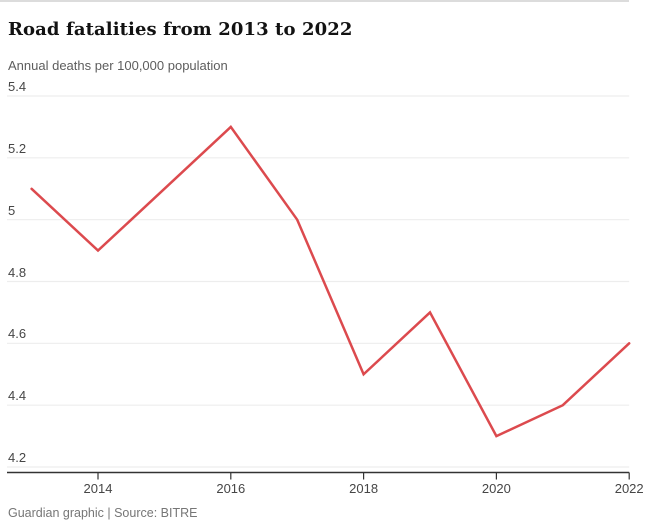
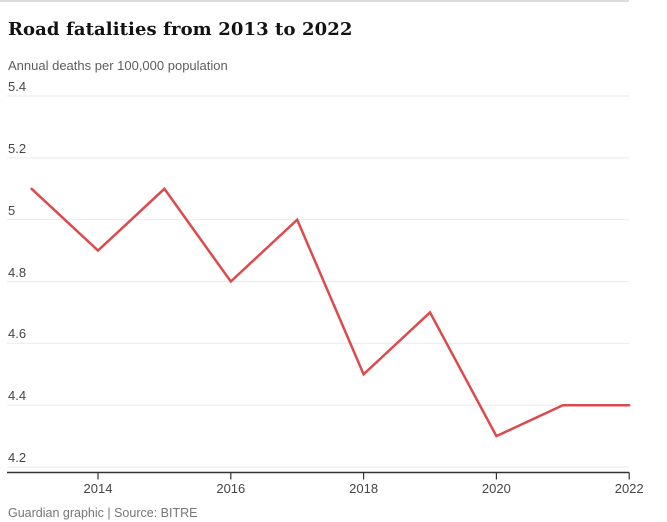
2016: 5.3 -> 4.8
2022: 4.6 -> 4.4
